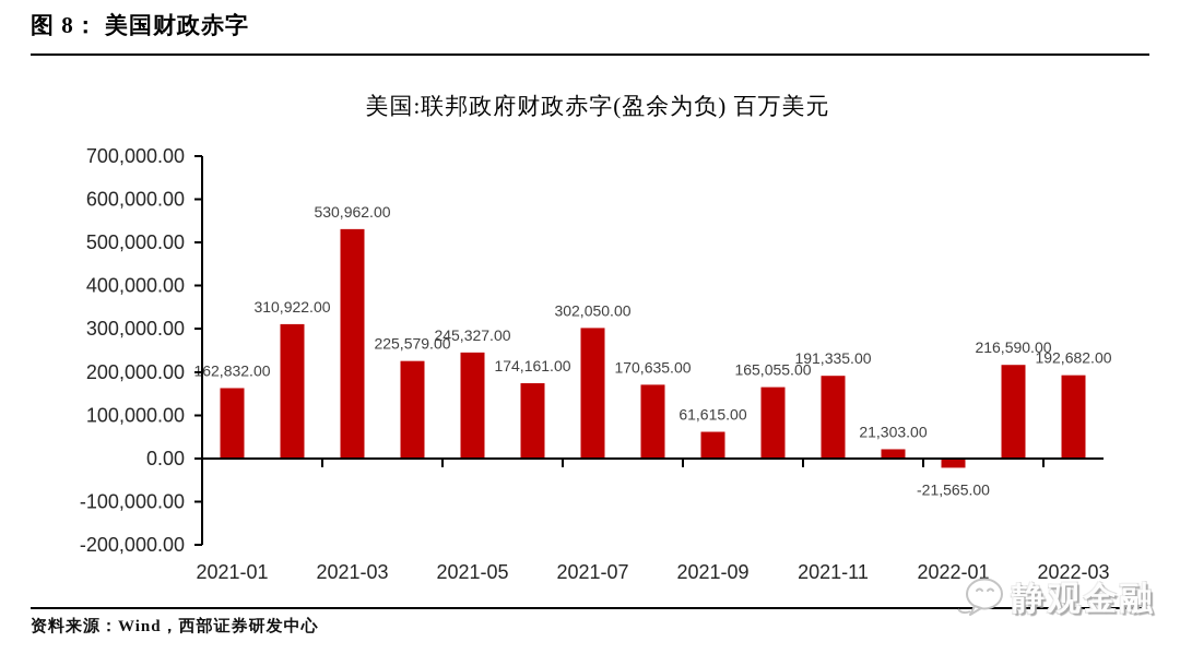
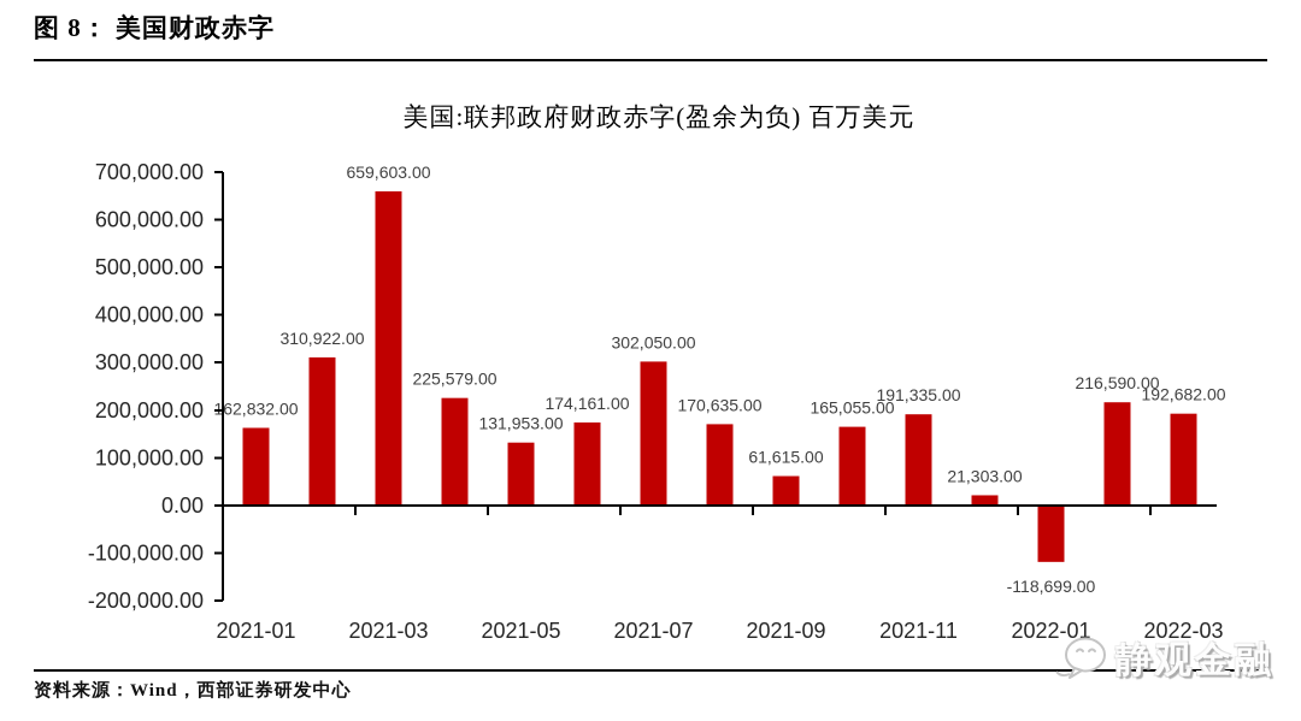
2021-03: 530,962.00 -> 659,603.00
2021-05: 245,327.00 -> 131,953.00
2022-01: -21,565.00 -> -118,699.00
